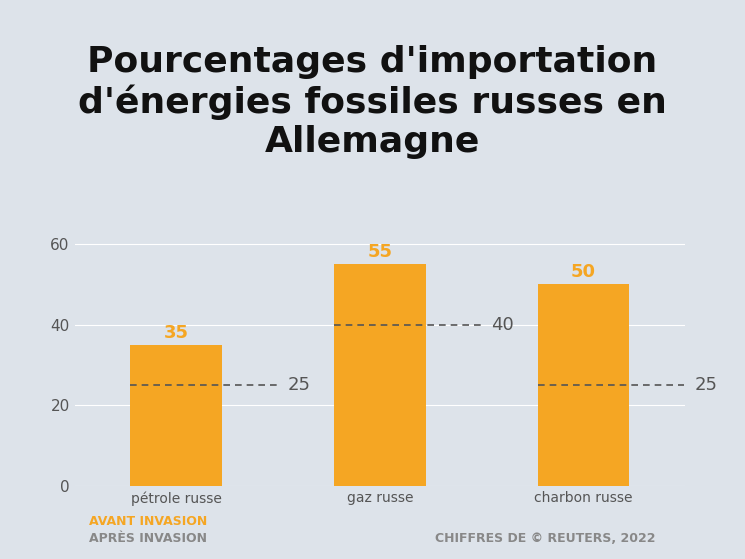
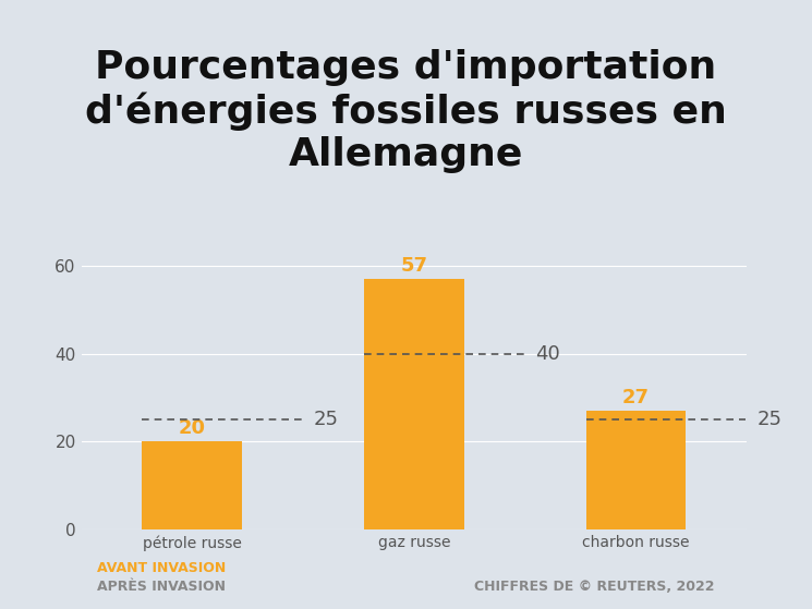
pétrole russe: 35 -> 20
gaz russe: 55 -> 57
charbon russe: 50 -> 27
